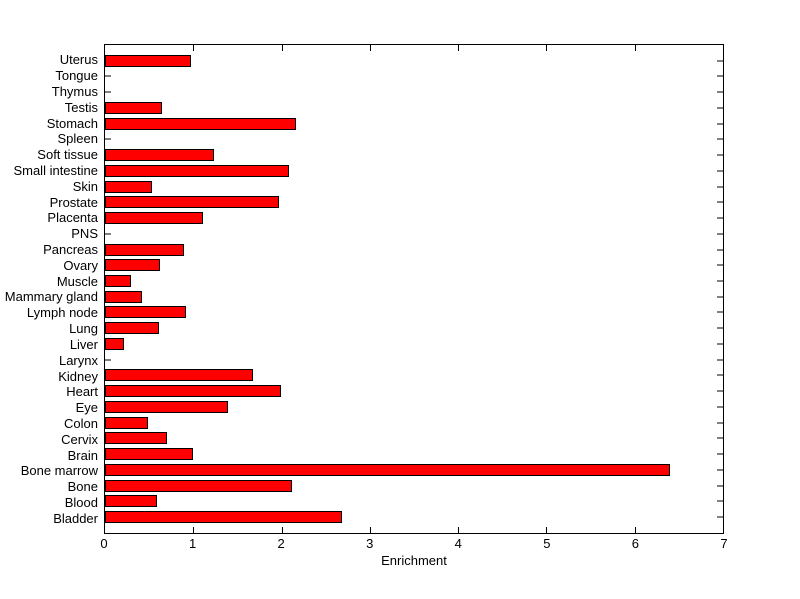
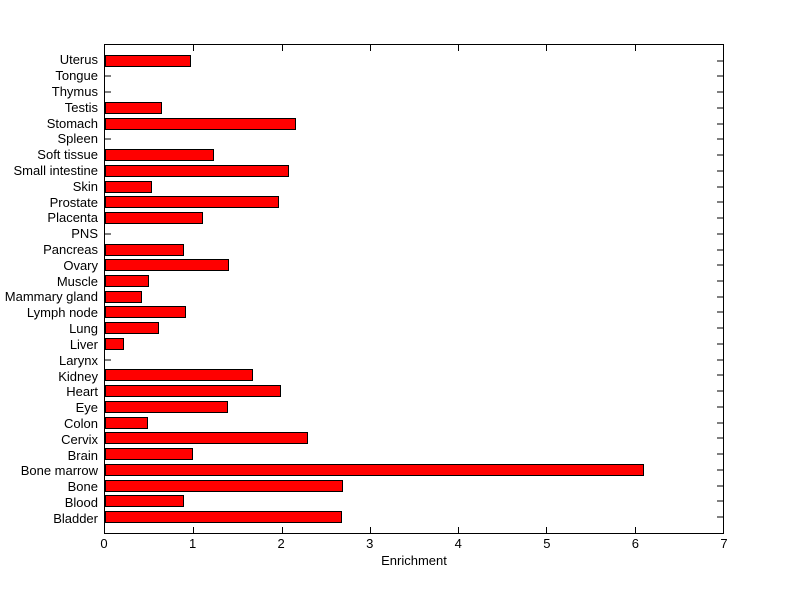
Ovary: 0.6 -> 1.4
Muscle: 0.3 -> 0.5
Cervix: 0.7 -> 2.3
Bone marrow: 6.4 -> 6.1
Bone: 2.1 -> 2.7
Blood: 0.6 -> 0.9
